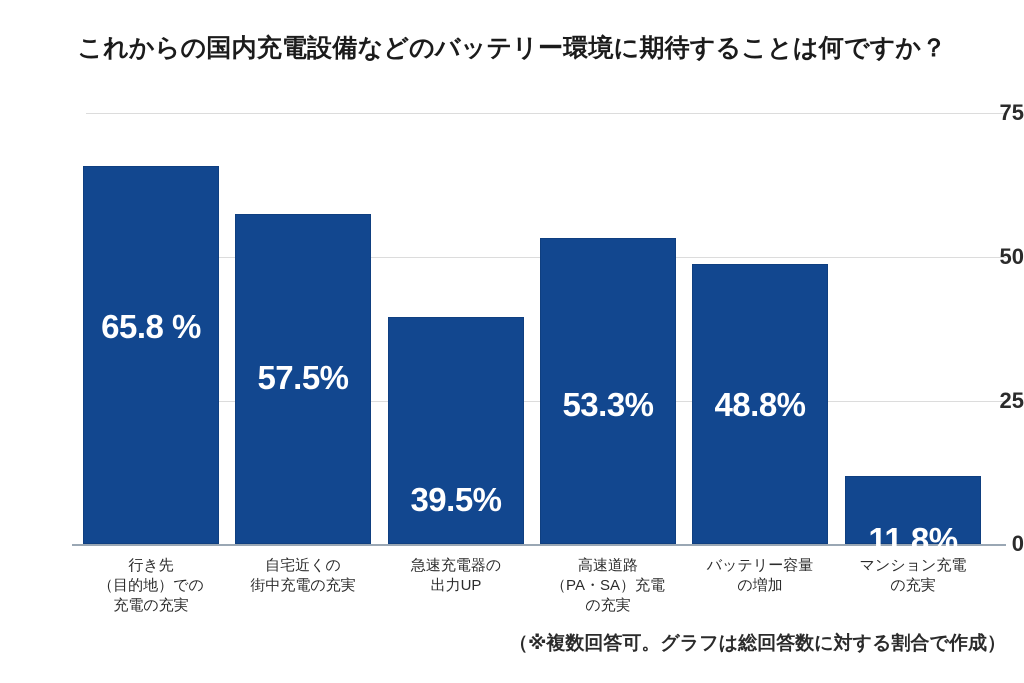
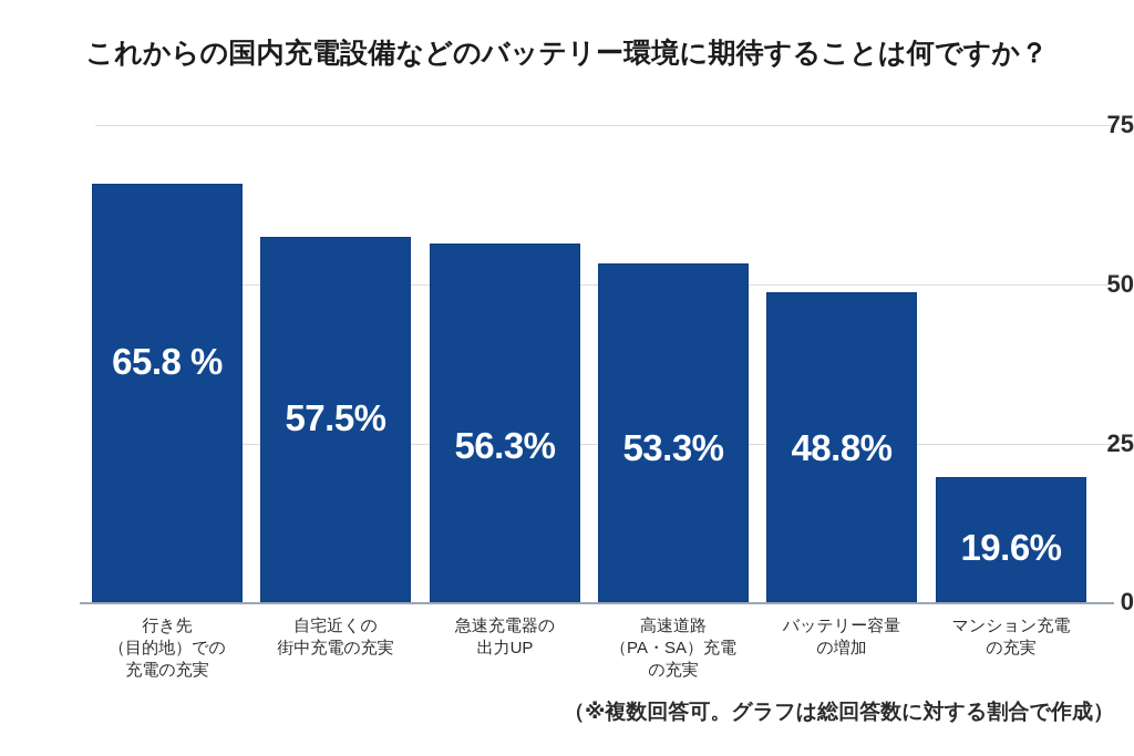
急速充電器の 出力UP: 39.5% -> 56.3%
マンション充電 の充実: 11.8% -> 19.6%
